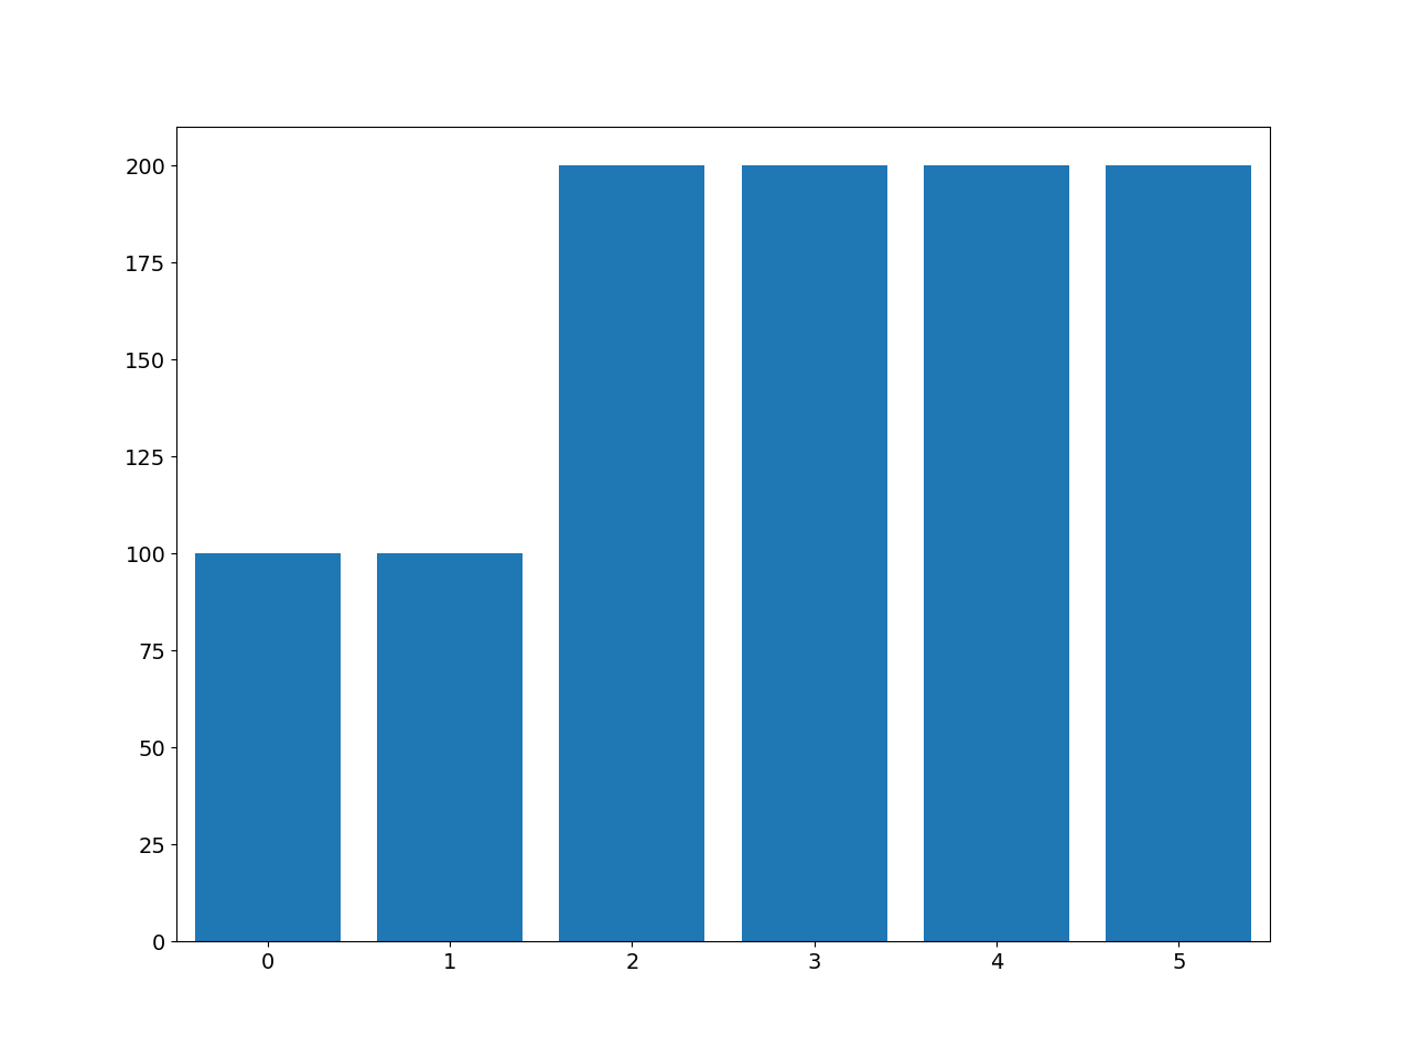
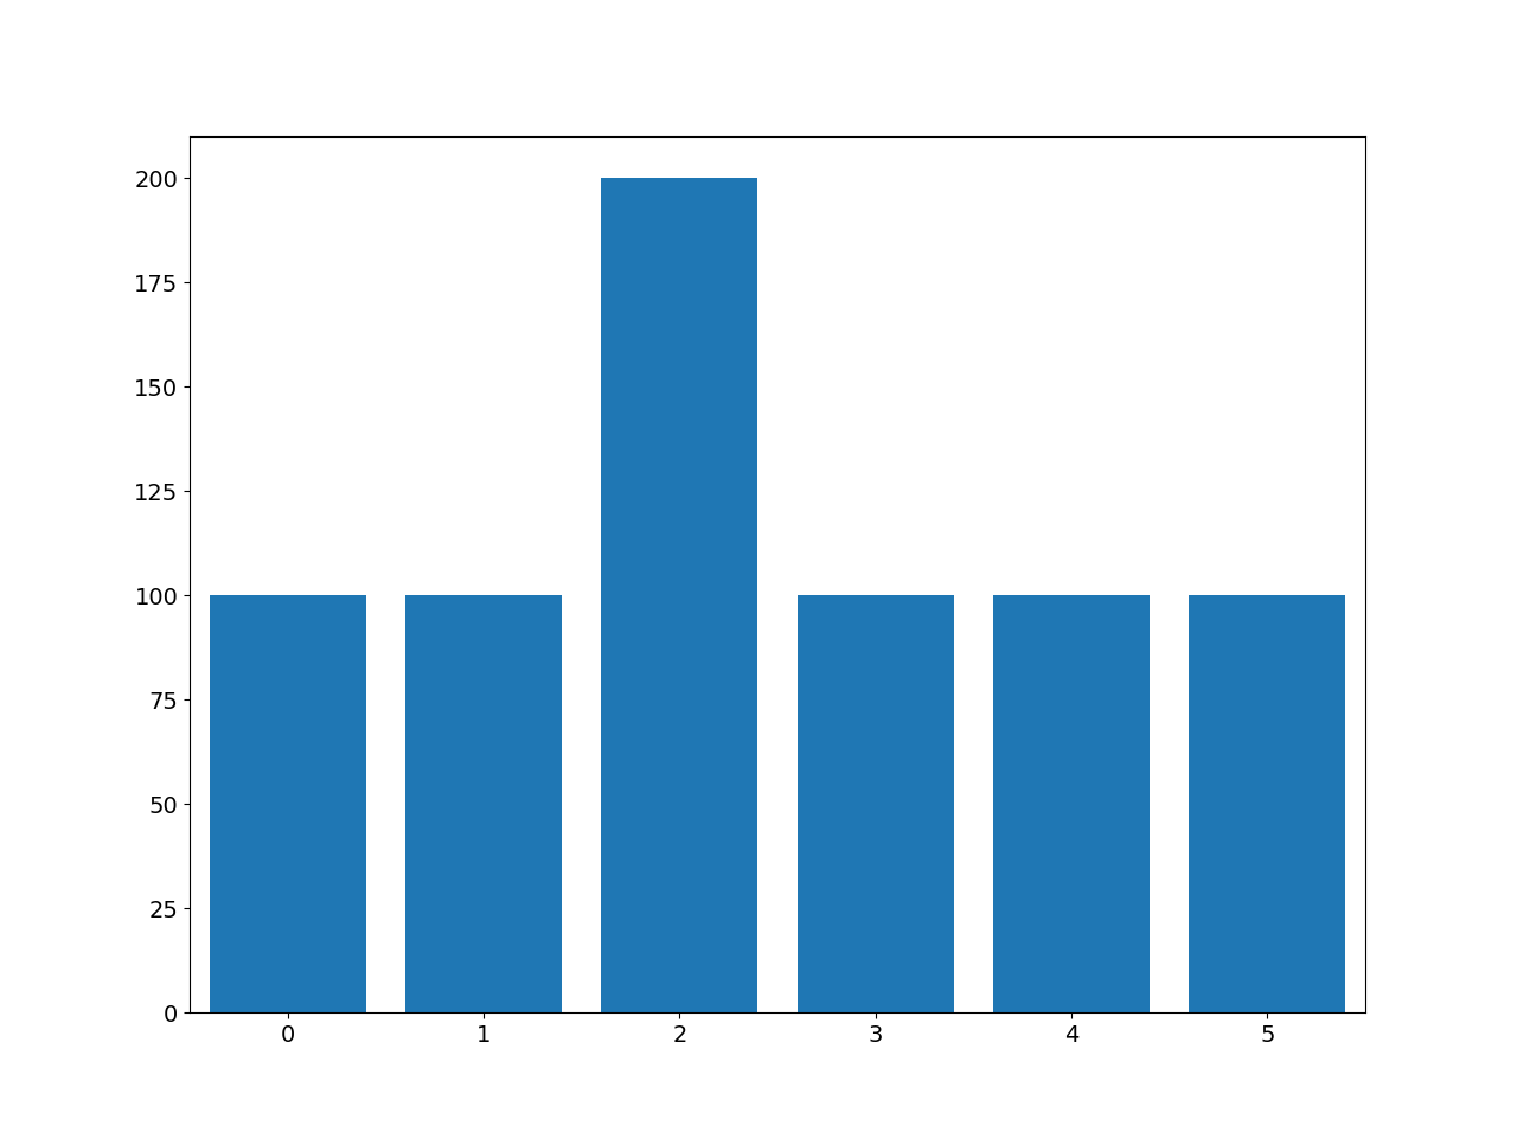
3: 200 -> 100
4: 200 -> 100
5: 200 -> 100
